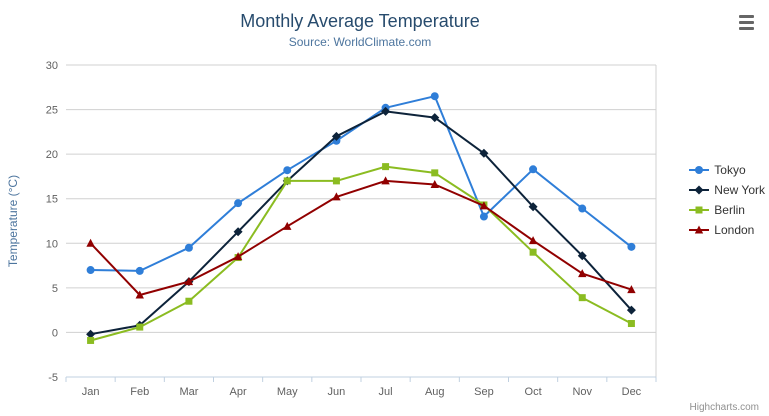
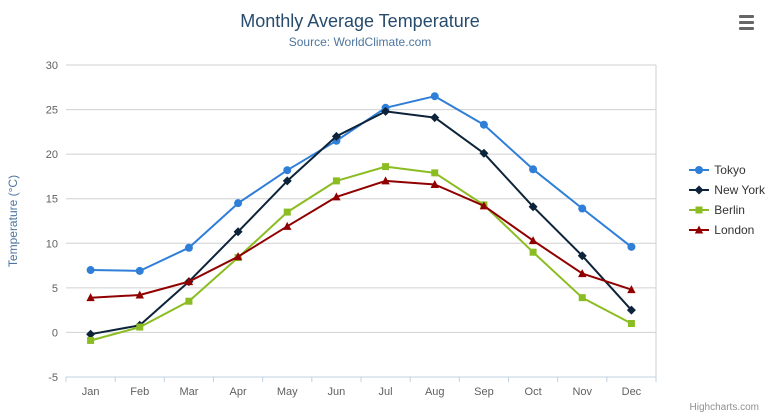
London/Jan: 10 -> 4
Berlin/May: 17 -> 14
Tokyo/Sep: 13 -> 23
